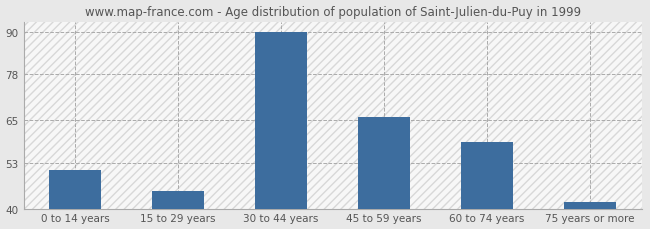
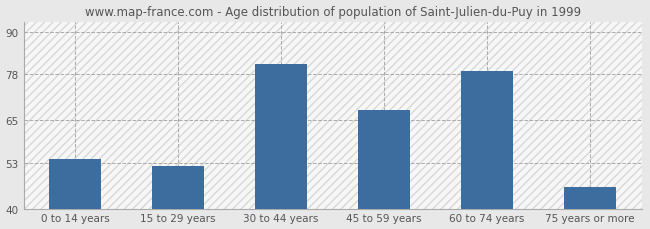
0 to 14 years: 51 -> 54
15 to 29 years: 45 -> 52
30 to 44 years: 90 -> 81
45 to 59 years: 66 -> 68
60 to 74 years: 59 -> 79
75 years or more: 42 -> 46
